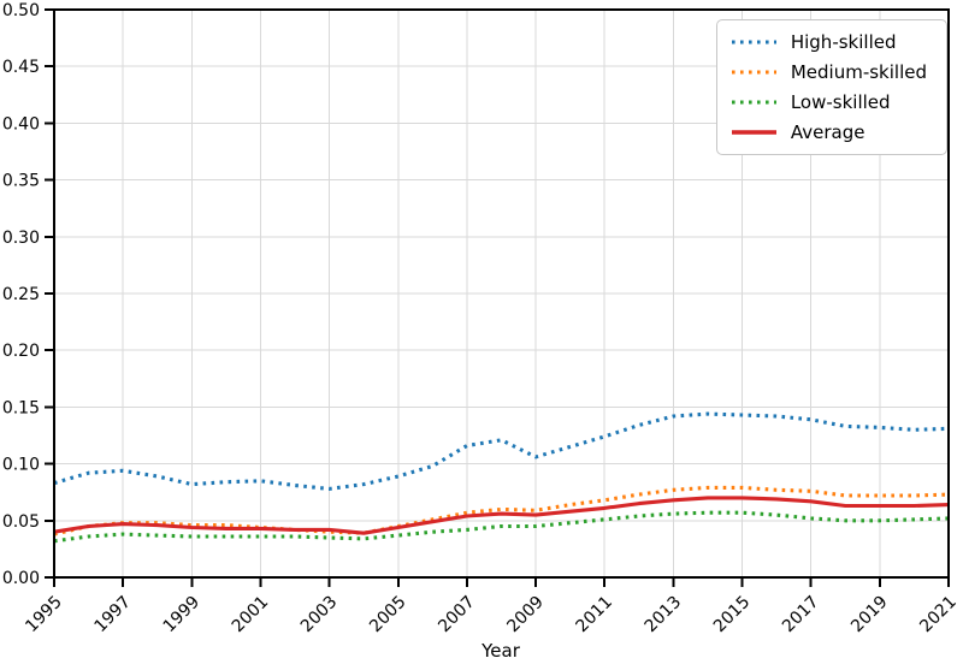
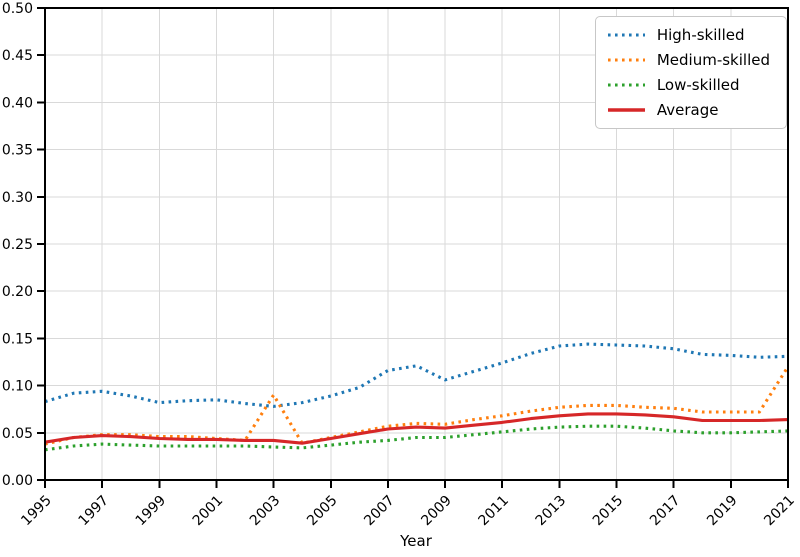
Medium-skilled/2003: 0.04 -> 0.09
Medium-skilled/2021: 0.07 -> 0.12
